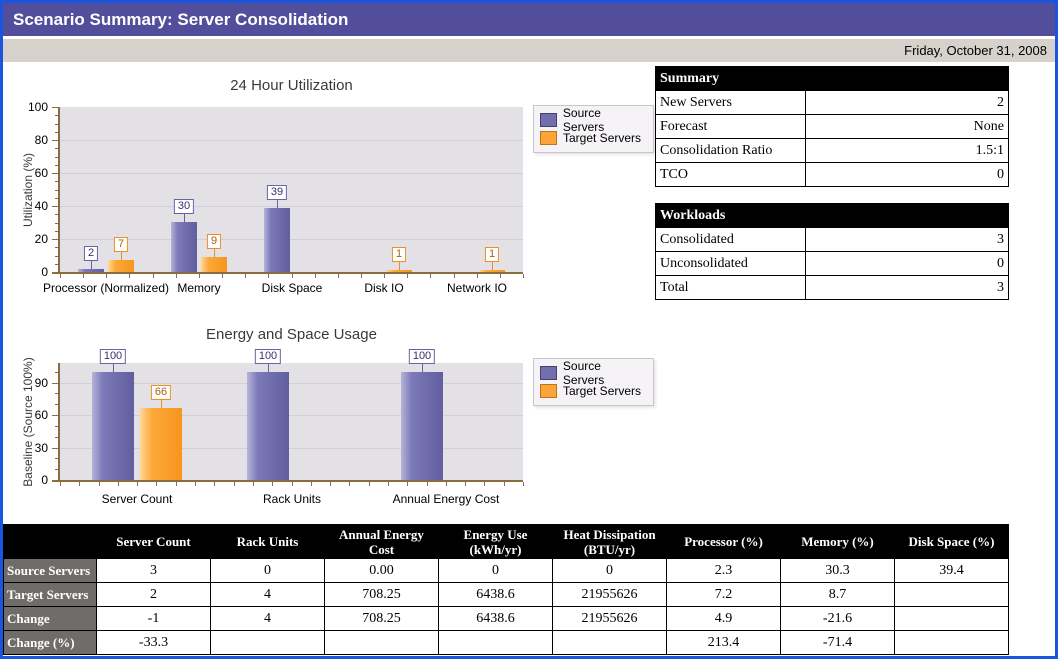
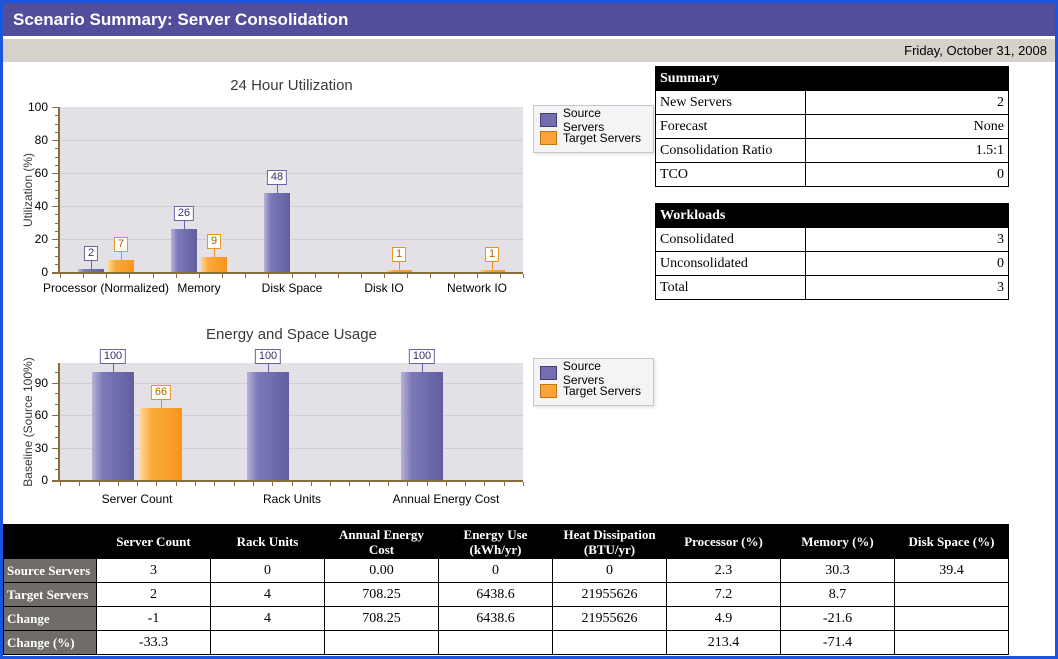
24 Hour Utilization/Source Servers/Memory: 30 -> 26
24 Hour Utilization/Source Servers/Disk Space: 39 -> 48
